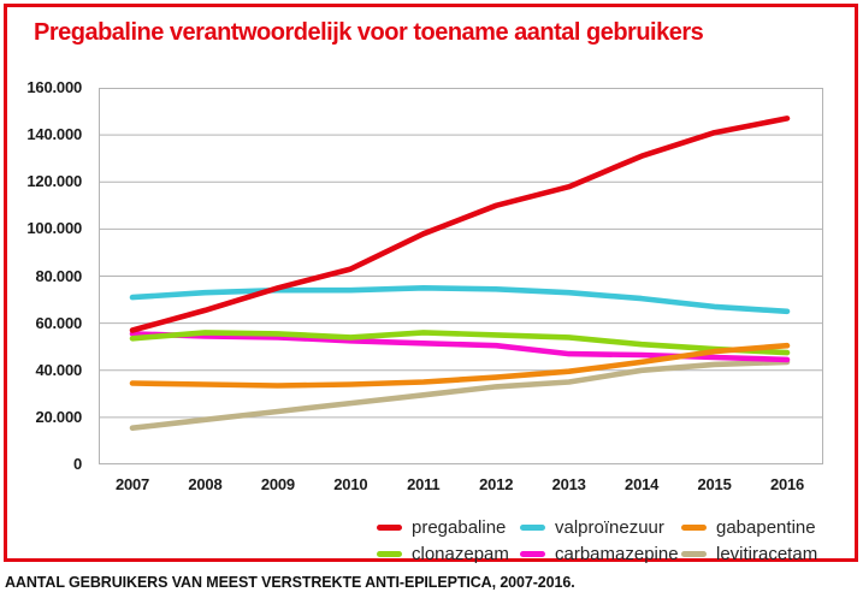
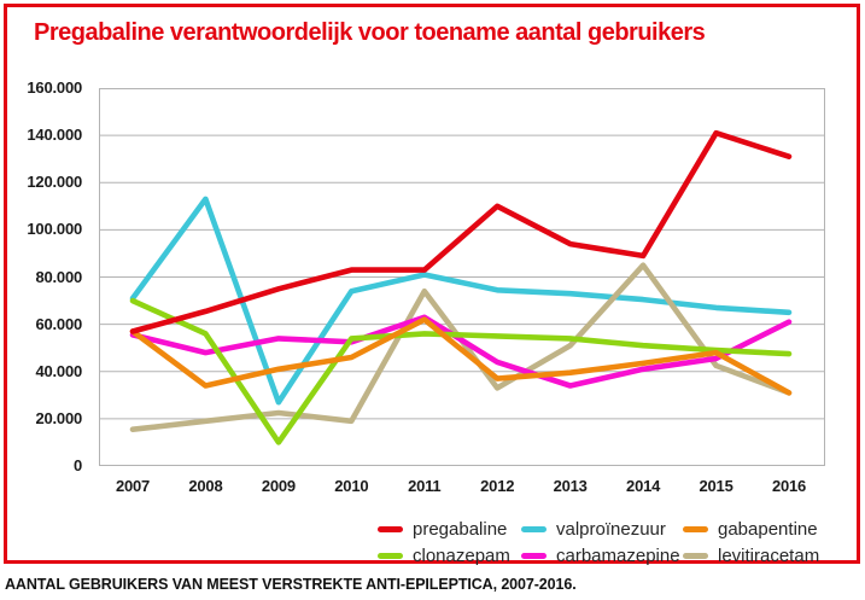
gabapentine/2007: 34000 -> 57000
clonazepam/2007: 54000 -> 70000
valproïnezuur/2008: 73000 -> 113000
carbamazepine/2008: 54000 -> 48000
valproïnezuur/2009: 74000 -> 27000
gabapentine/2009: 34000 -> 41000
clonazepam/2009: 56000 -> 10000
gabapentine/2010: 34000 -> 46000
levitiracetam/2010: 26000 -> 19000
pregabaline/2011: 98000 -> 83000
valproïnezuur/2011: 75000 -> 81000
gabapentine/2011: 35000 -> 62000
carbamazepine/2011: 52000 -> 63000
levitiracetam/2011: 30000 -> 74000
carbamazepine/2012: 50000 -> 44000
pregabaline/2013: 118000 -> 94000
carbamazepine/2013: 47000 -> 34000
levitiracetam/2013: 35000 -> 51000
pregabaline/2014: 131000 -> 89000
carbamazepine/2014: 46000 -> 41000
levitiracetam/2014: 40000 -> 85000
pregabaline/2016: 147000 -> 131000
gabapentine/2016: 50000 -> 31000
carbamazepine/2016: 44000 -> 61000
levitiracetam/2016: 44000 -> 31000
